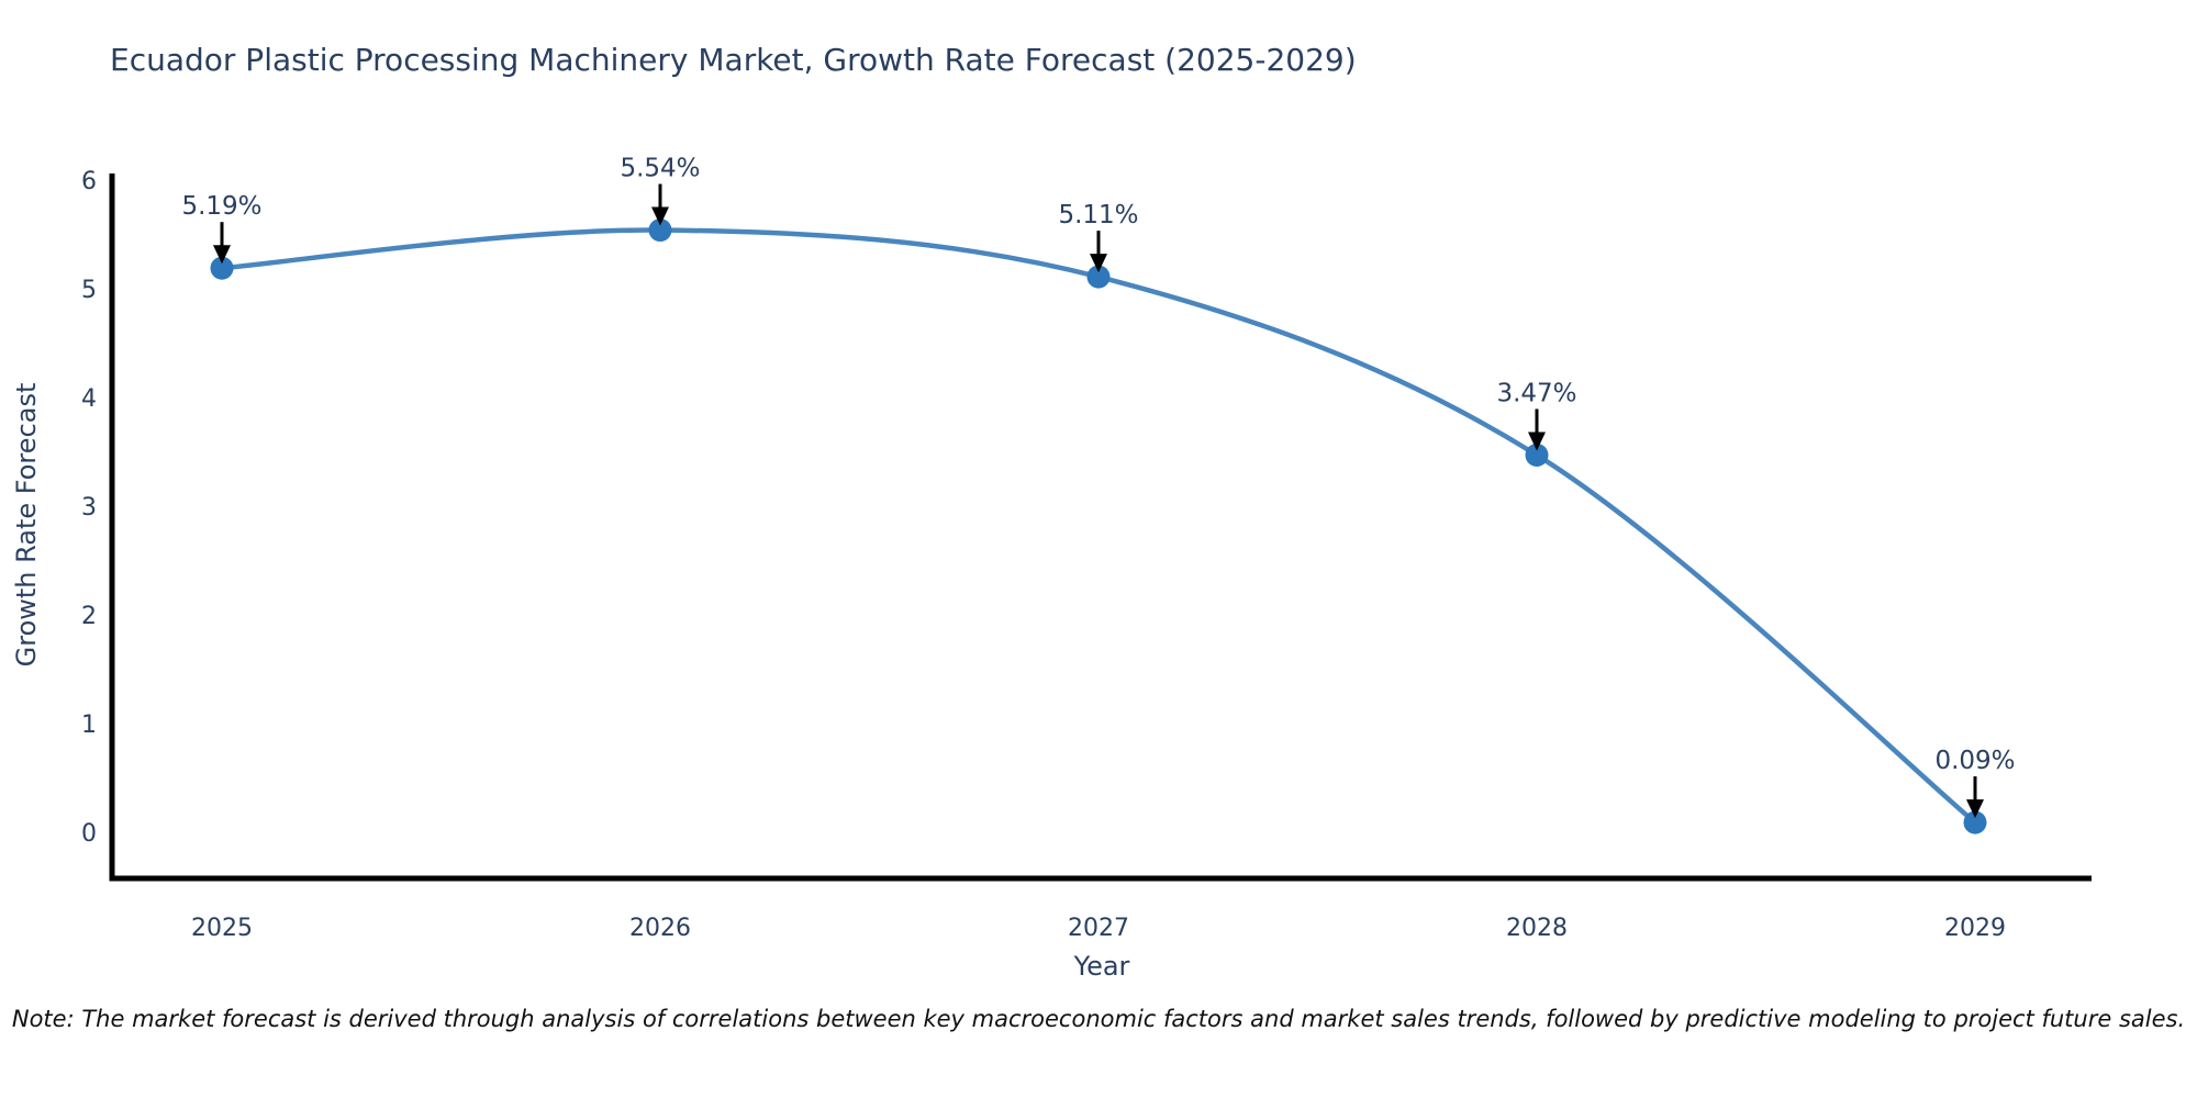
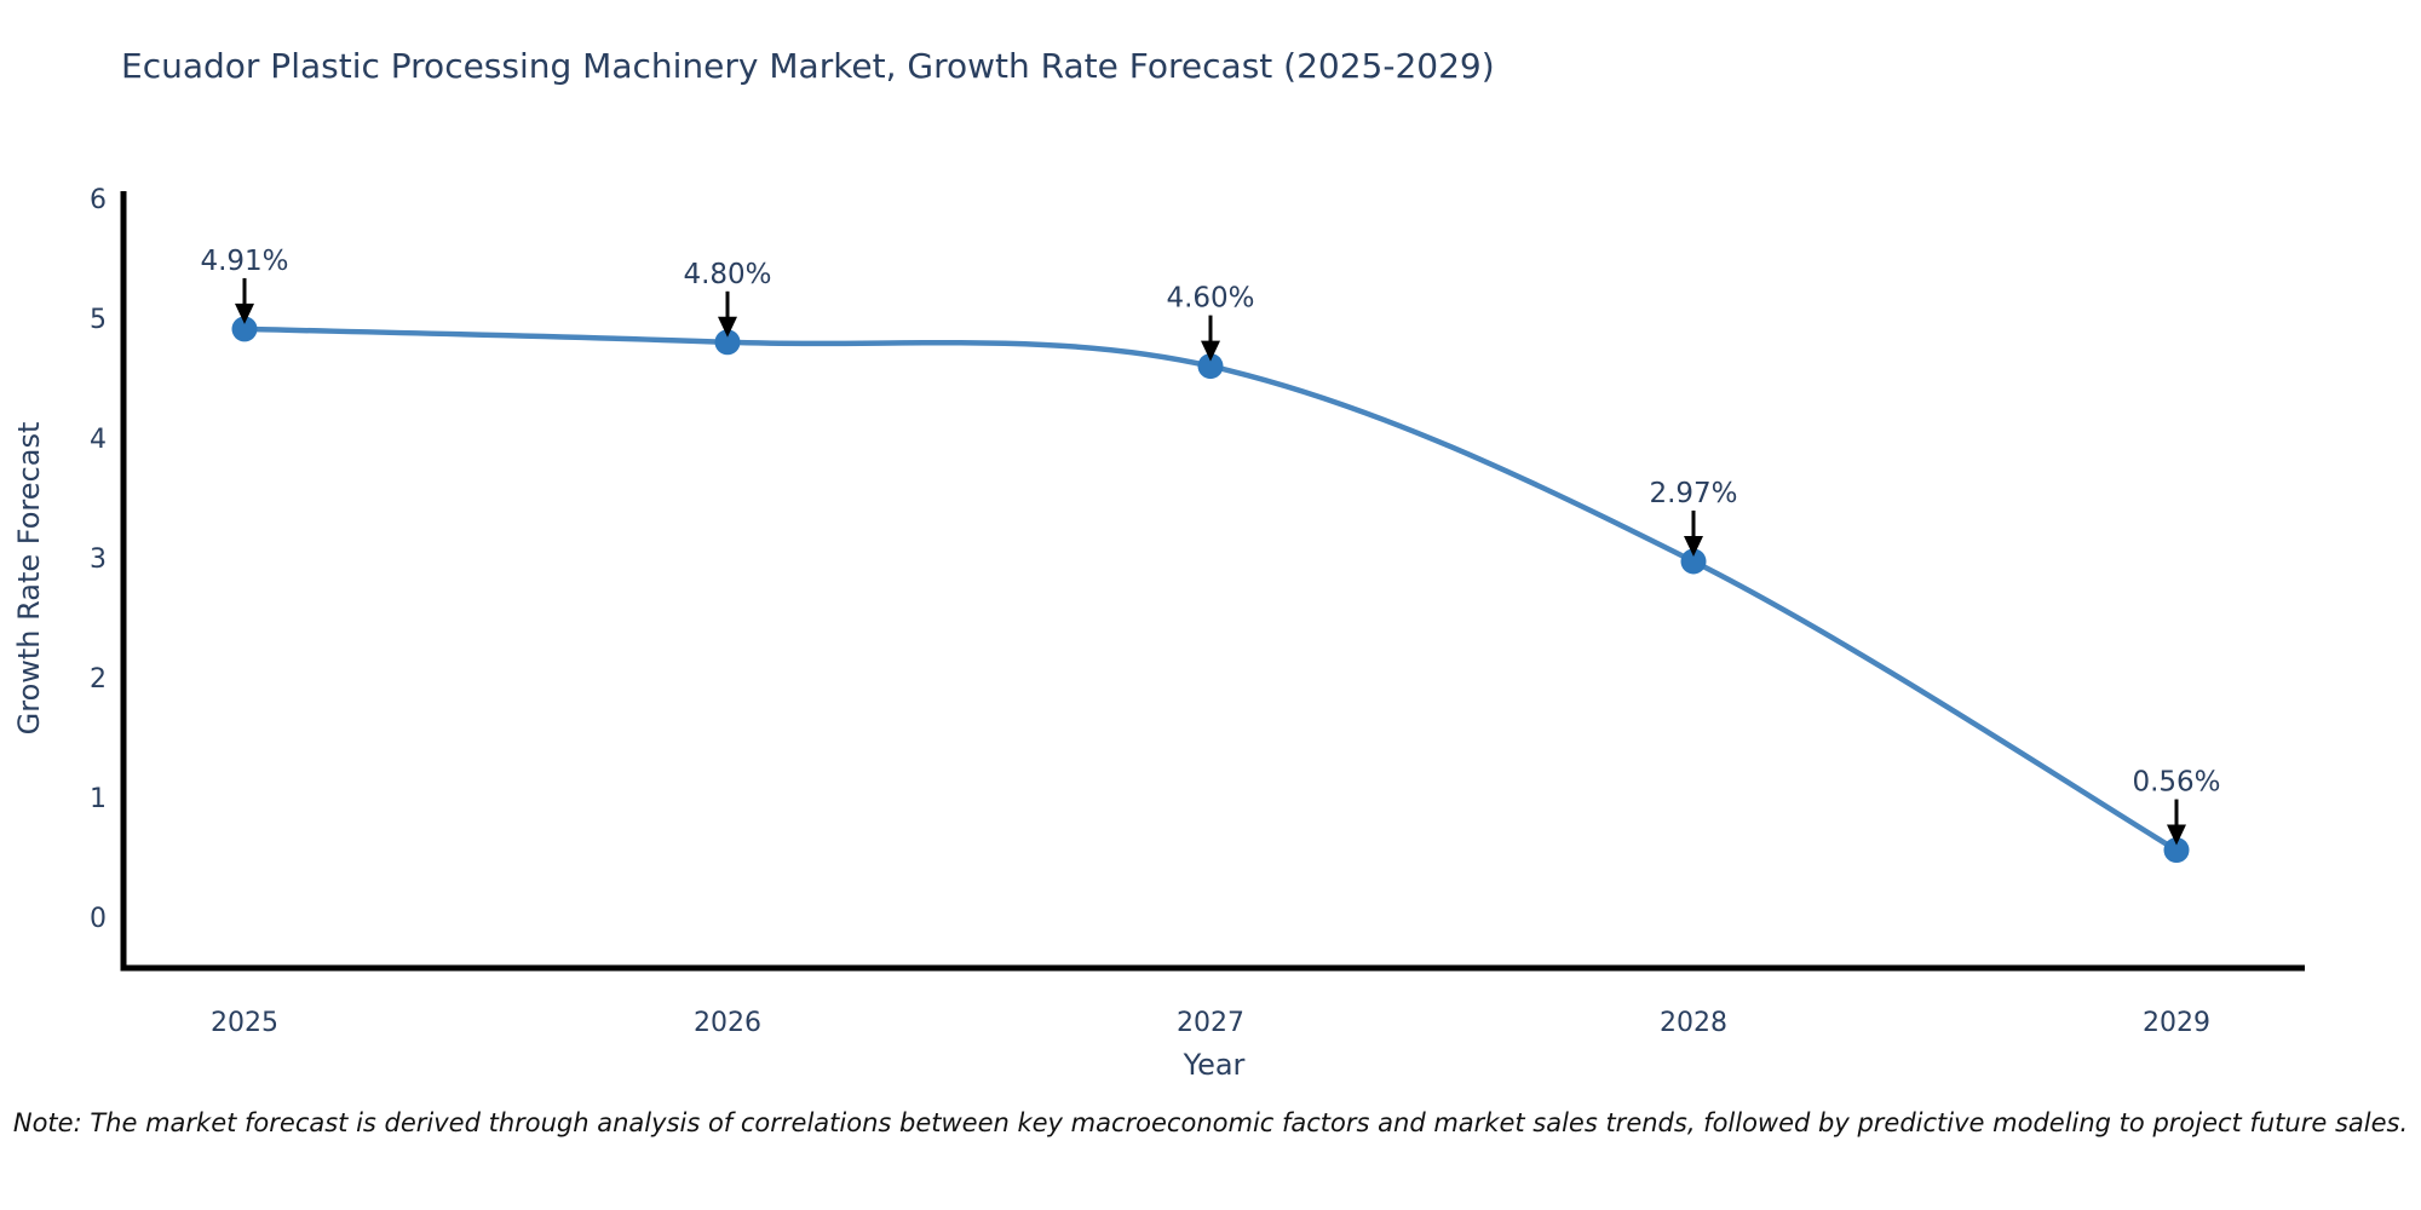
2025: 5.19% -> 4.91%
2026: 5.54% -> 4.80%
2027: 5.11% -> 4.60%
2028: 3.47% -> 2.97%
2029: 0.09% -> 0.56%
